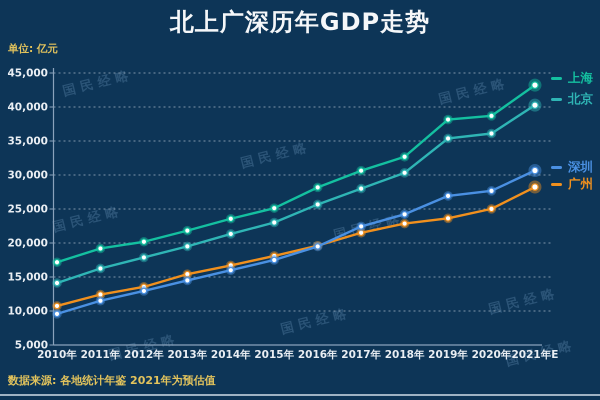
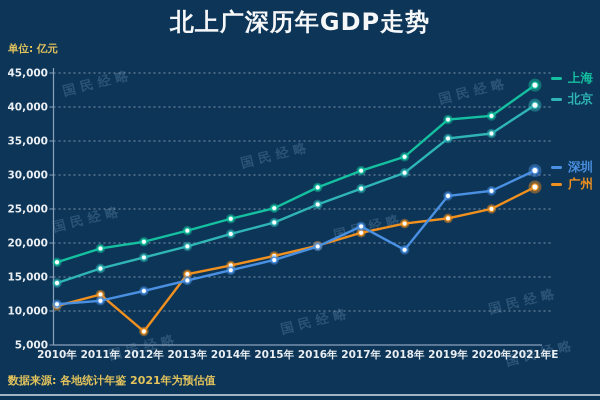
深圳/2010年: 10000 -> 11000
广州/2012年: 14000 -> 7000
深圳/2018年: 24000 -> 19000
